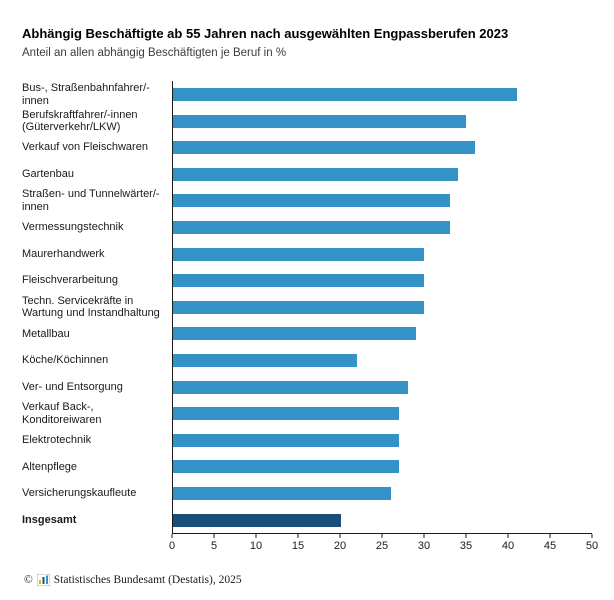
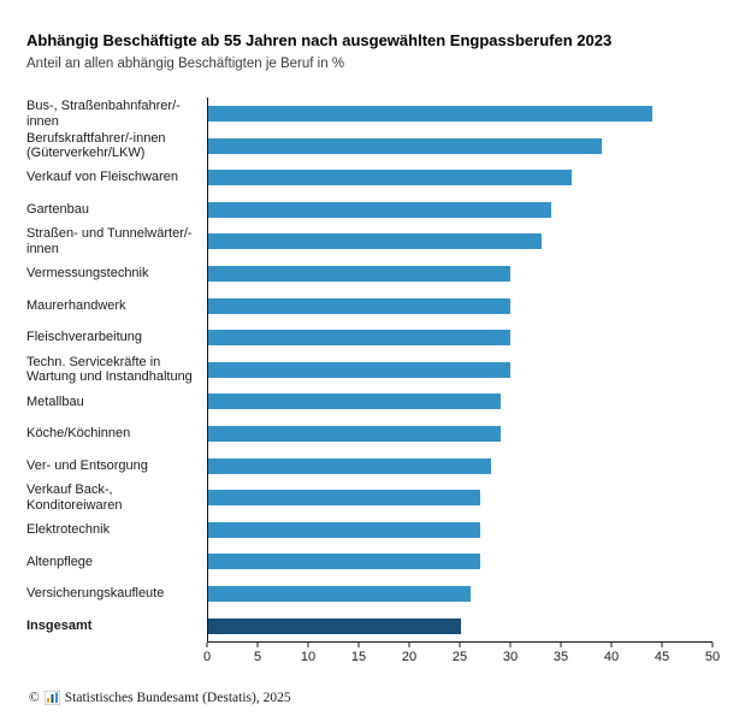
Bus-, Straßenbahnfahrer/-innen: 41 -> 44
Berufskraftfahrer/-innen (Güterverkehr/LKW): 35 -> 39
Vermessungstechnik: 33 -> 30
Köche/Köchinnen: 22 -> 29
Insgesamt: 20 -> 25
